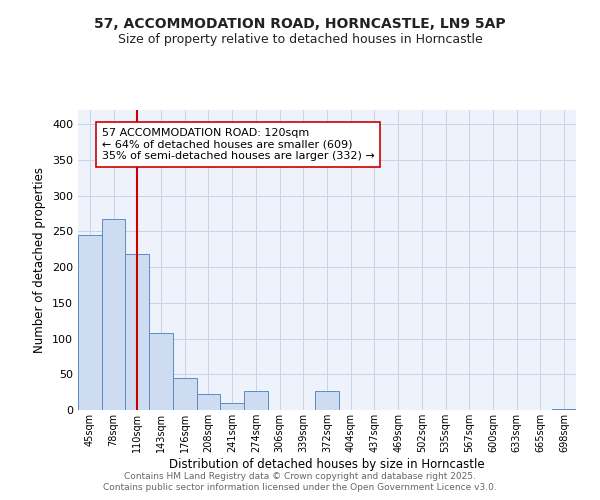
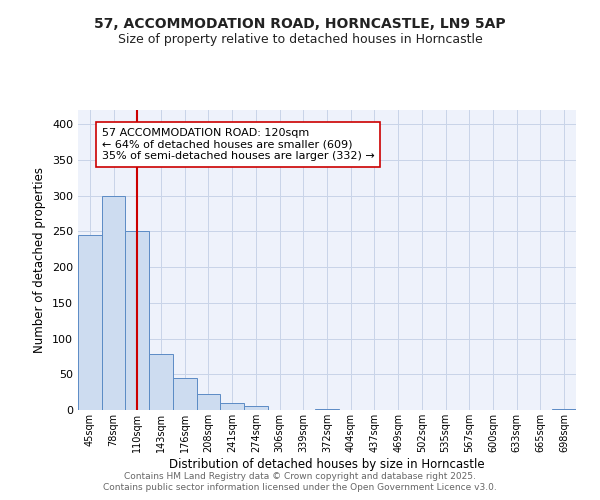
78sqm: 268 -> 300
110sqm: 218 -> 250
143sqm: 108 -> 78
274sqm: 26 -> 5
372sqm: 26 -> 1
